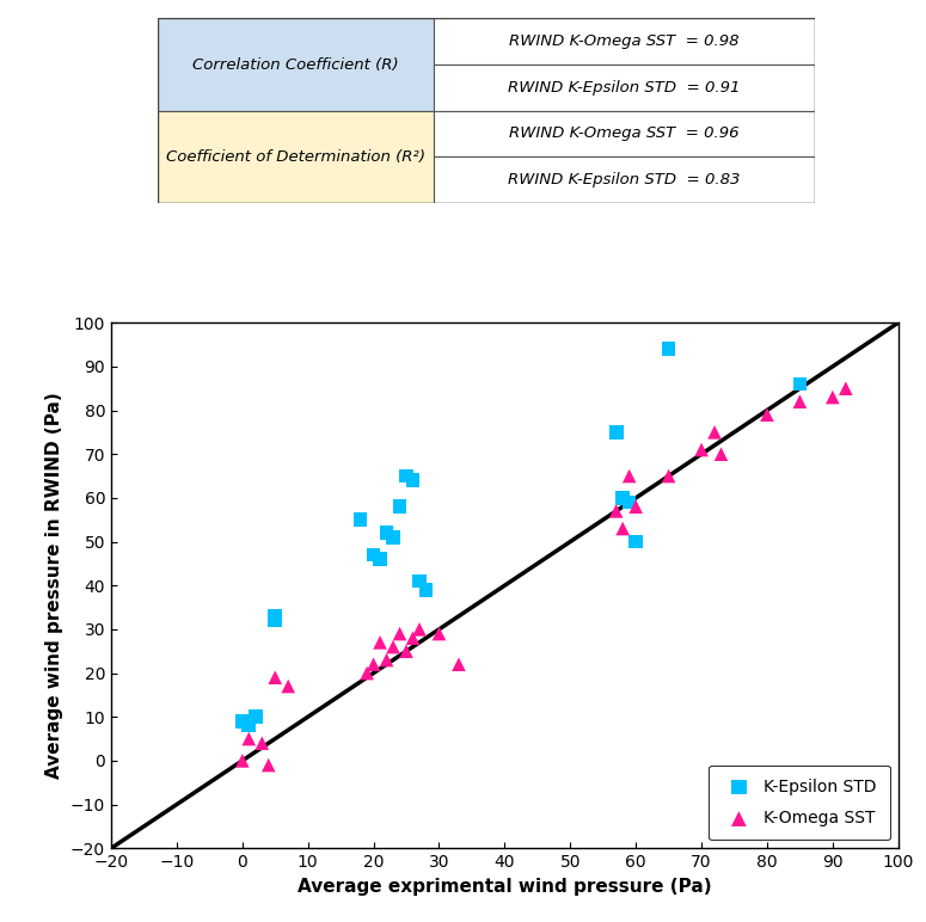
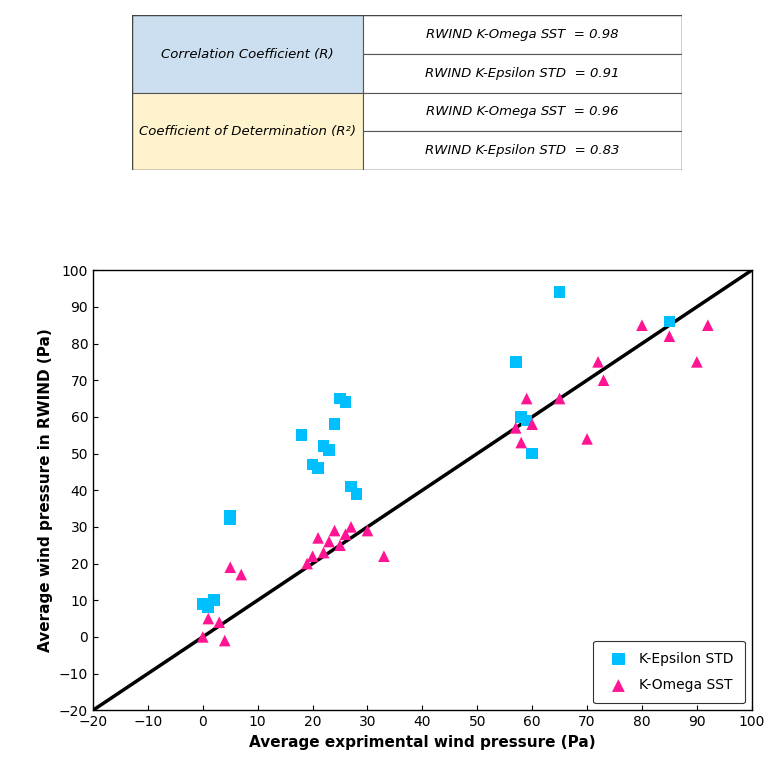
K-Omega SST/70: 71 -> 54
K-Omega SST/80: 79 -> 85
K-Omega SST/90: 83 -> 75
